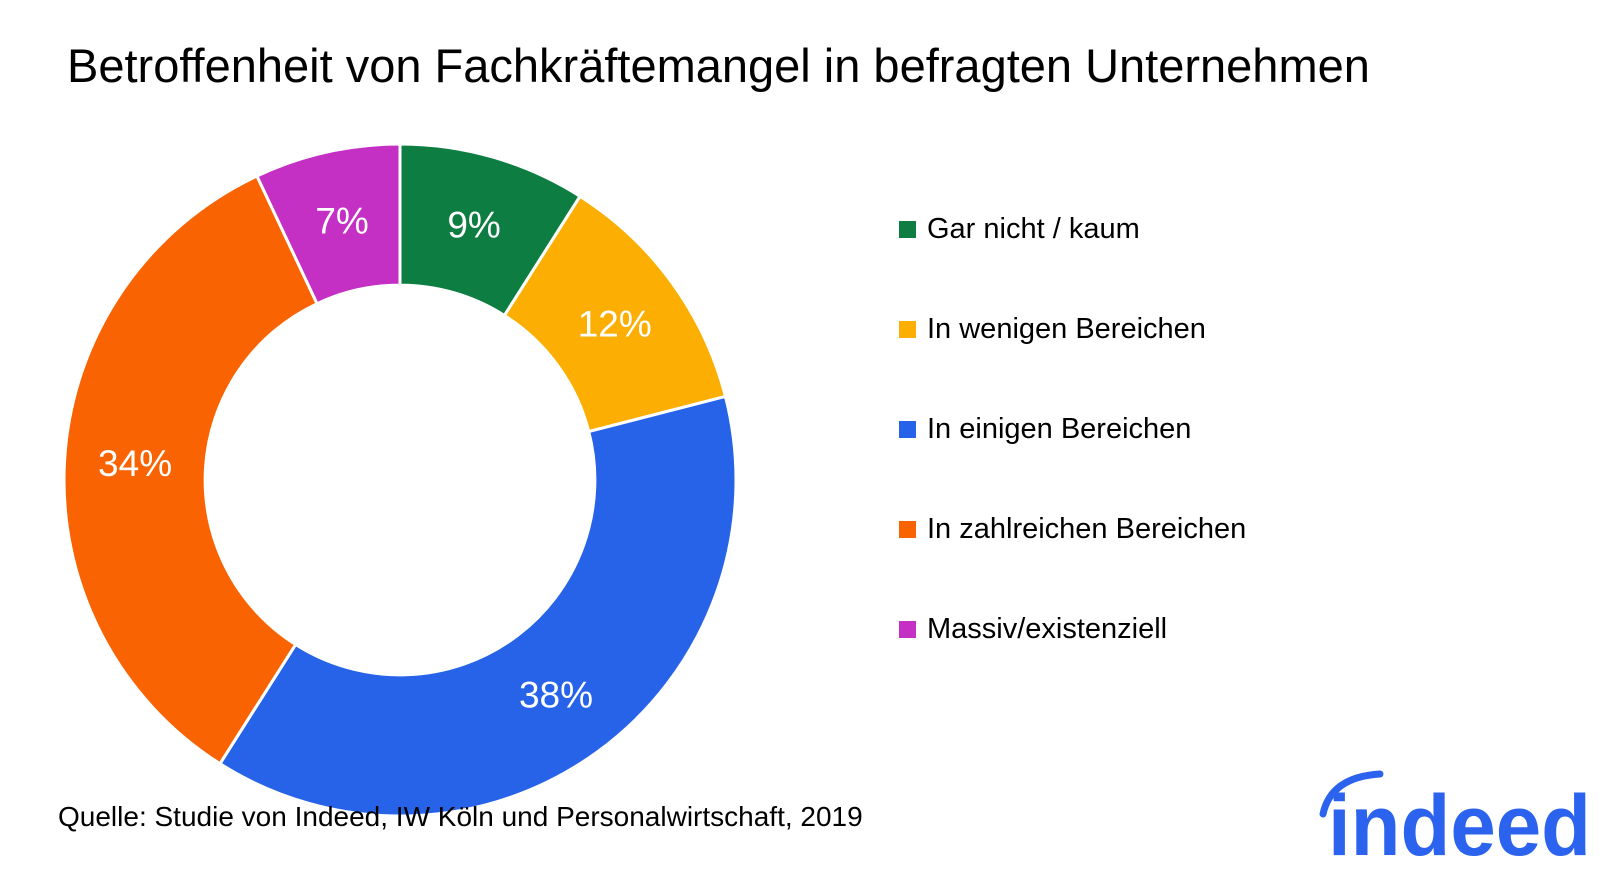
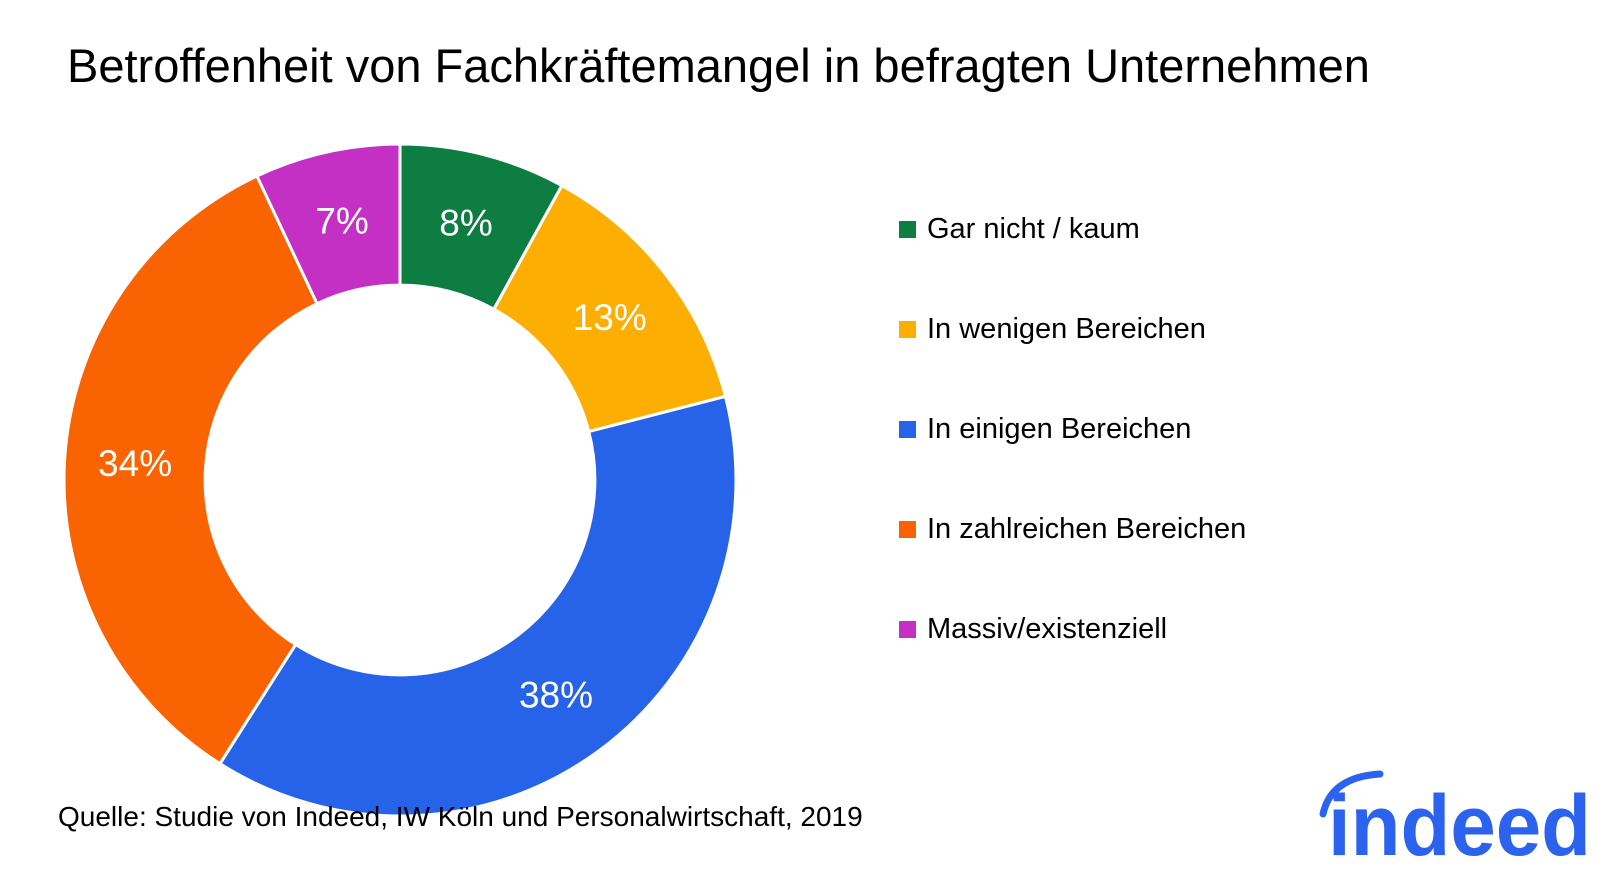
Gar nicht / kaum: 9% -> 8%
In wenigen Bereichen: 12% -> 13%
